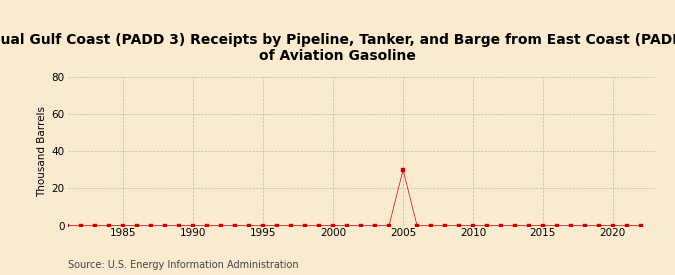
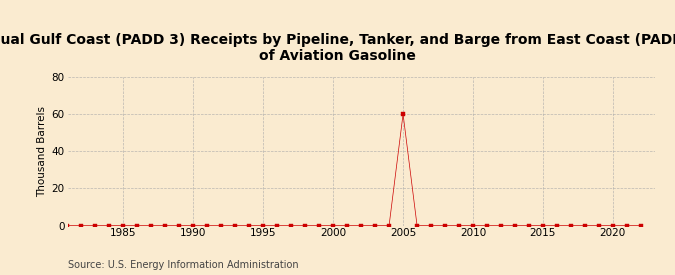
2005: 30 -> 60
